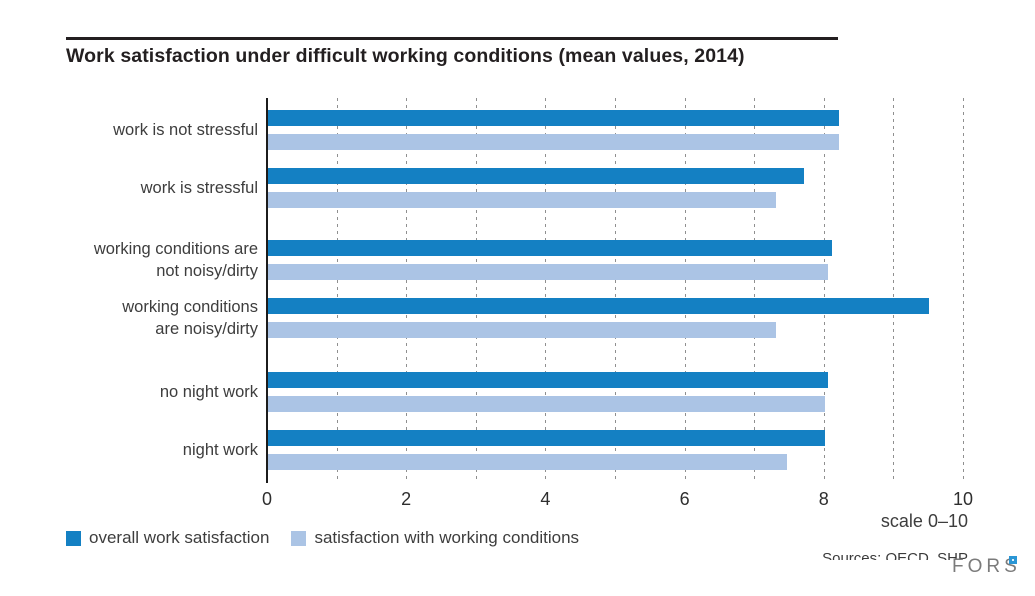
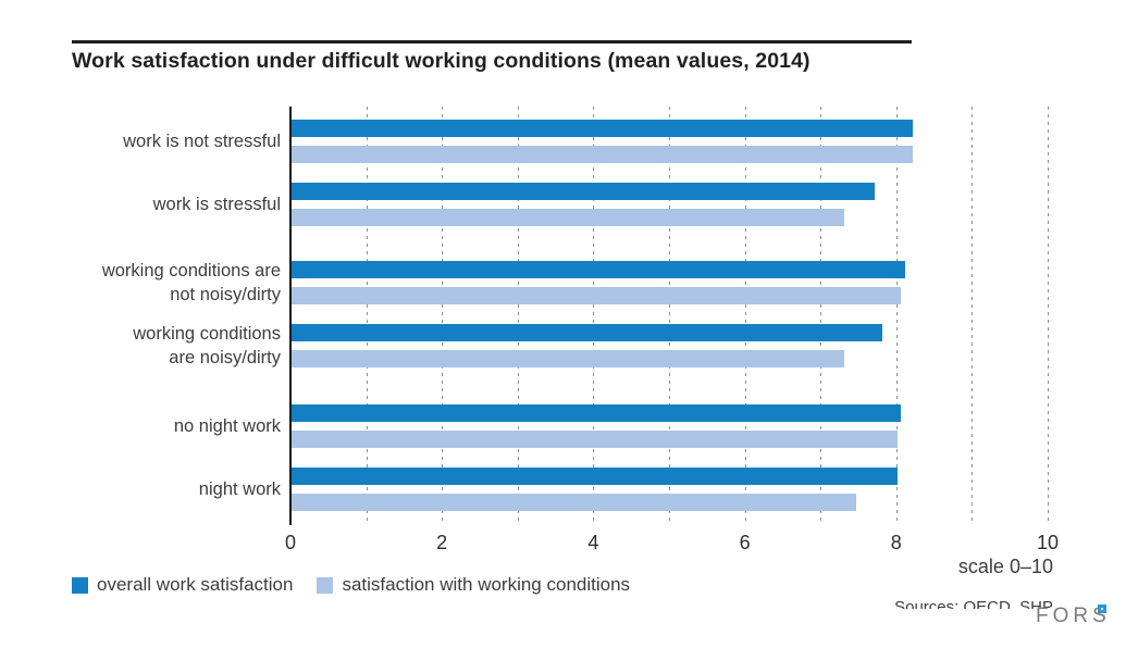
overall work satisfaction/working conditions are noisy/dirty: 9.5 -> 7.8
